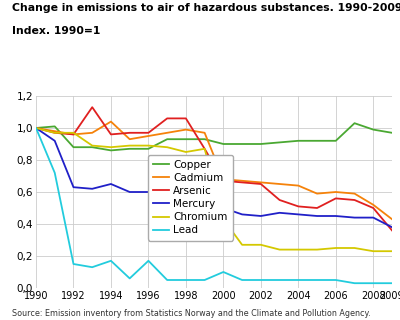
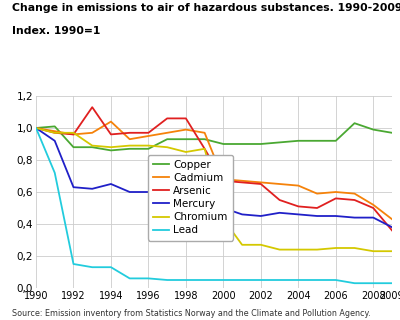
Lead/1994: 0,17 -> 0,13
Lead/1996: 0,17 -> 0,06
Lead/2000: 0,10 -> 0,05
